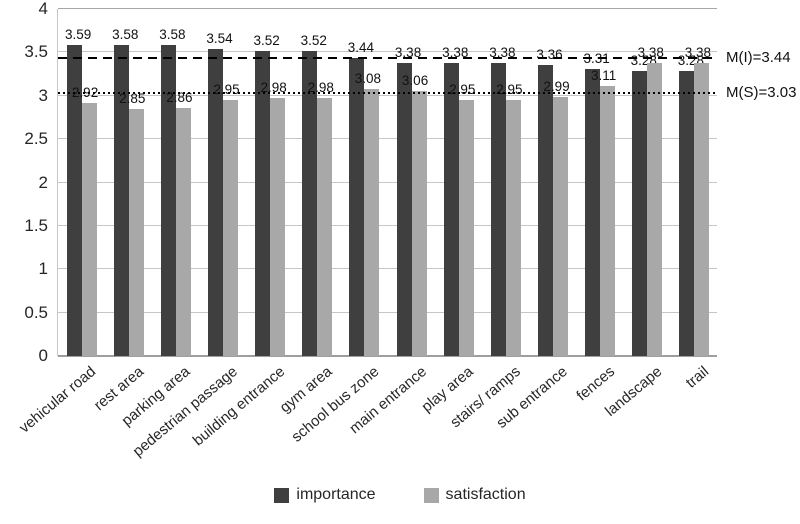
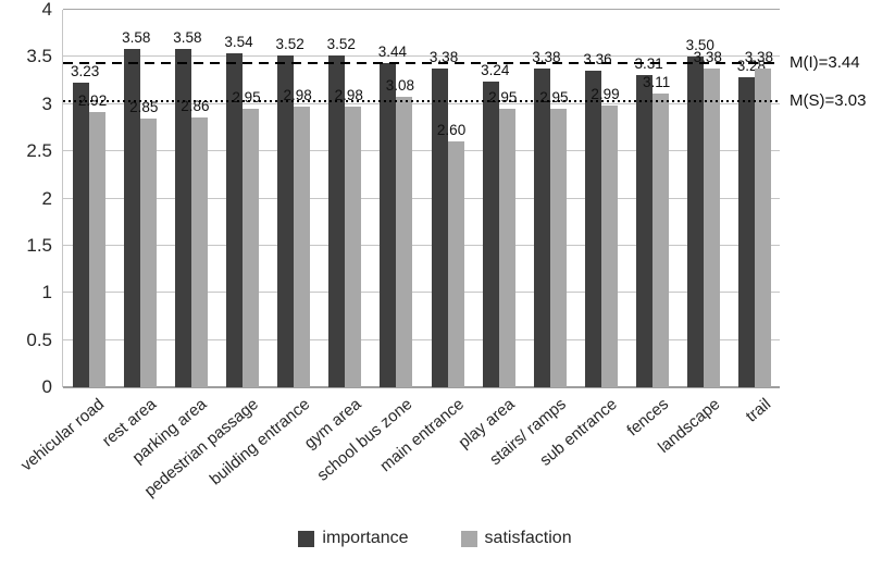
importance/vehicular road: 3.59 -> 3.23
satisfaction/main entrance: 3.06 -> 2.60
importance/play area: 3.38 -> 3.24
importance/landscape: 3.28 -> 3.50
